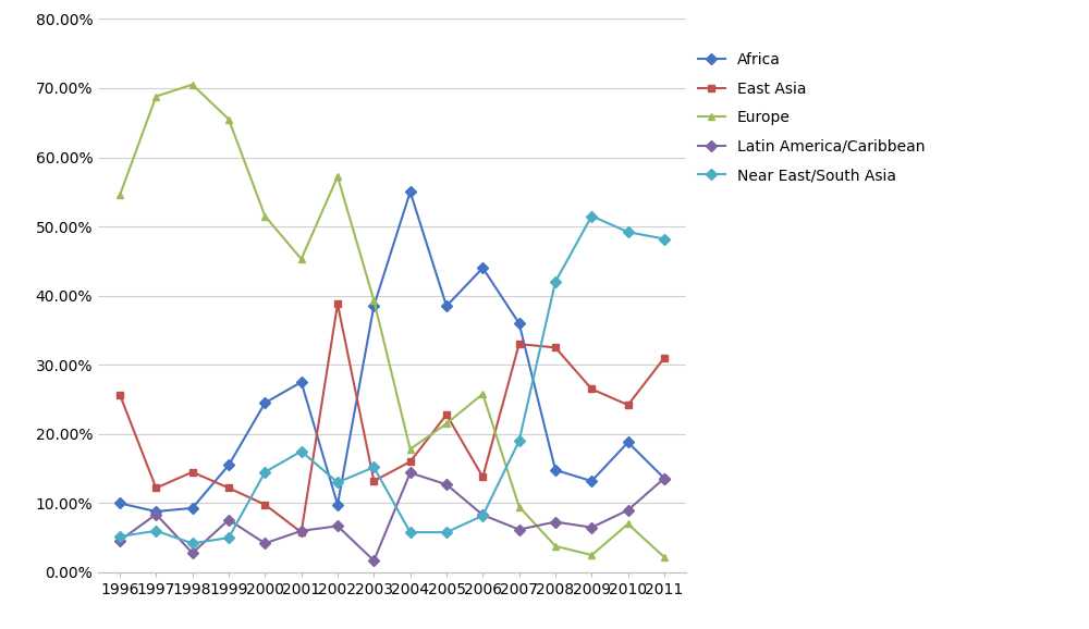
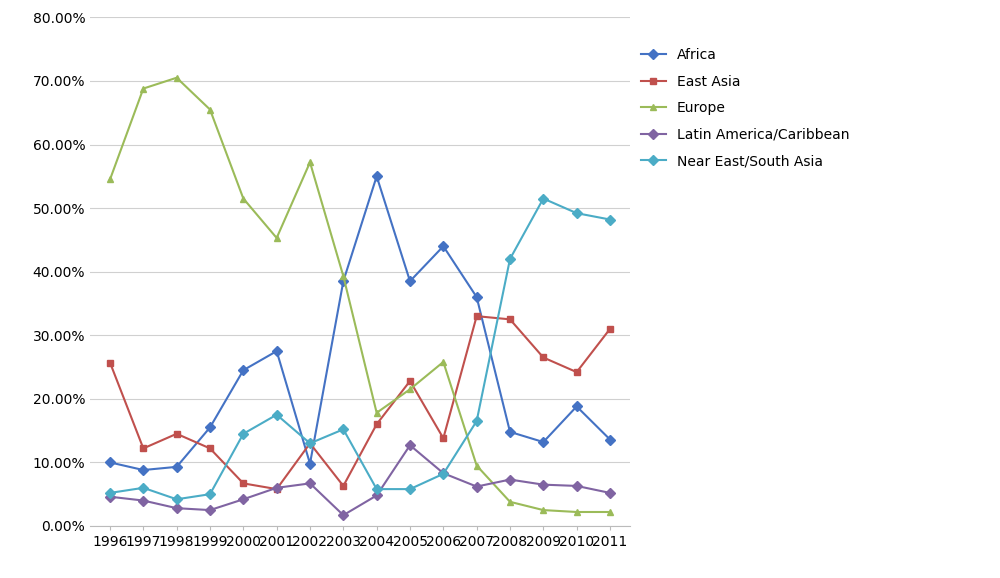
Latin America/Caribbean/1997: 8.4% -> 4.0%
Latin America/Caribbean/1999: 7.6% -> 2.5%
East Asia/2000: 9.8% -> 6.7%
East Asia/2002: 38.8% -> 13.0%
East Asia/2003: 13.2% -> 6.3%
Latin America/Caribbean/2004: 14.4% -> 4.8%
Near East/South Asia/2007: 19.0% -> 16.5%
Europe/2010: 7.0% -> 2.2%
Latin America/Caribbean/2010: 9.0% -> 6.3%
Latin America/Caribbean/2011: 13.6% -> 5.2%
